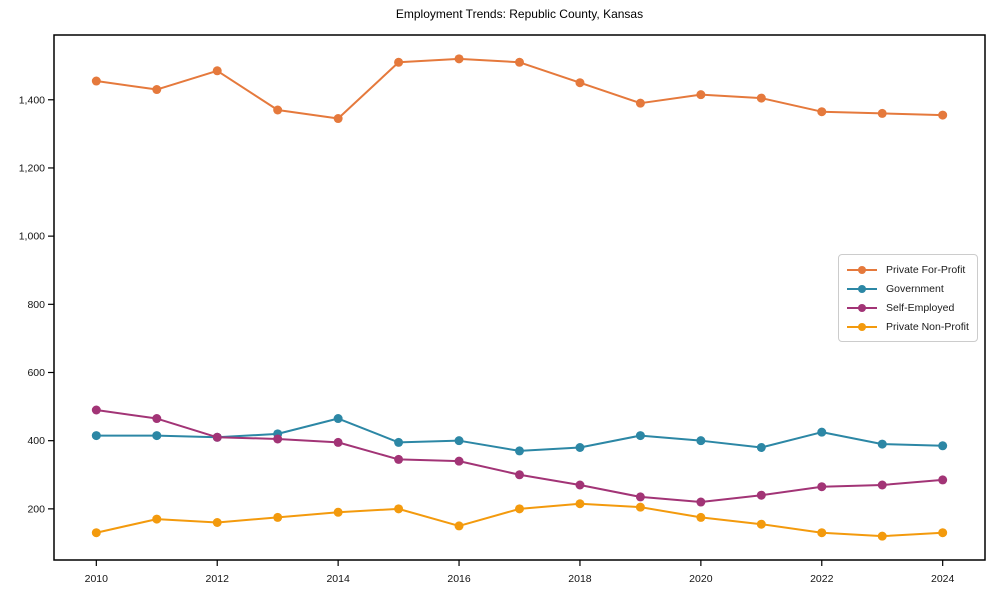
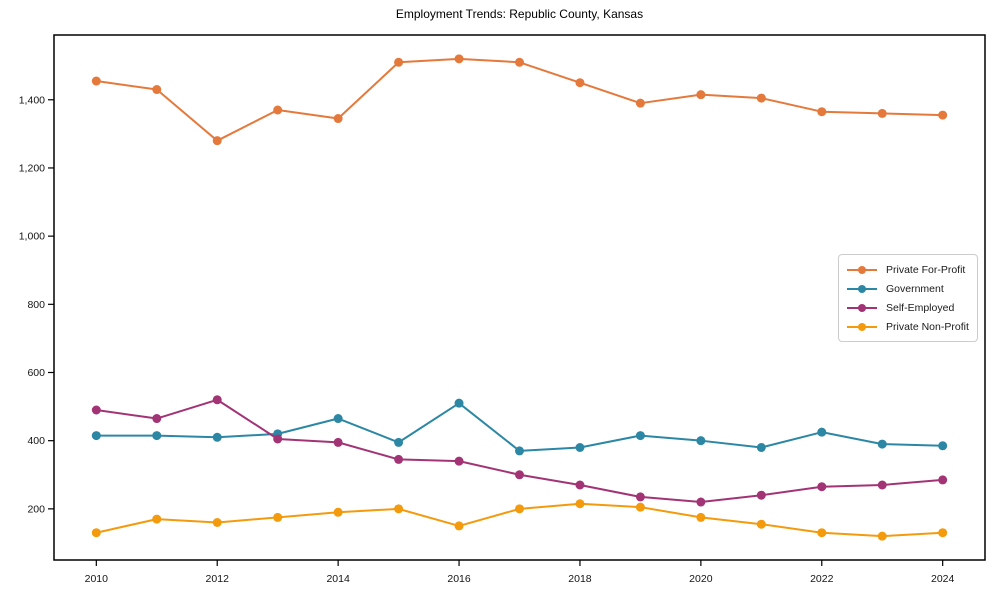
Private For-Profit/2012: 1480 -> 1280
Self-Employed/2012: 410 -> 520
Government/2016: 400 -> 510
